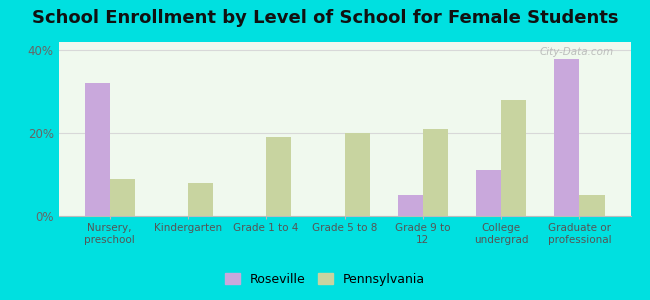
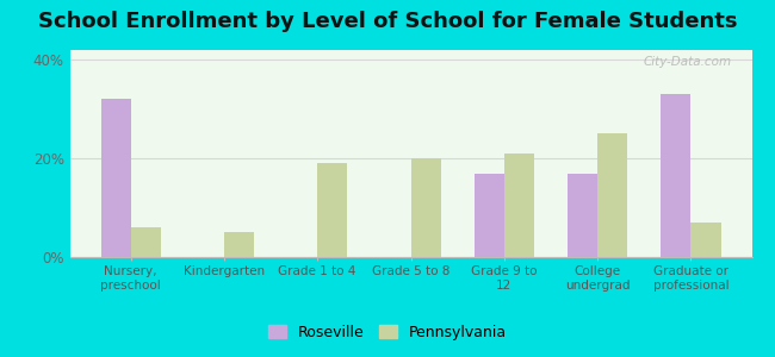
Pennsylvania/Nursery, preschool: 9% -> 6%
Pennsylvania/Kindergarten: 8% -> 5%
Roseville/Grade 9 to 12: 5% -> 17%
Roseville/College undergrad: 11% -> 17%
Pennsylvania/College undergrad: 28% -> 25%
Roseville/Graduate or professional: 38% -> 33%
Pennsylvania/Graduate or professional: 5% -> 7%
